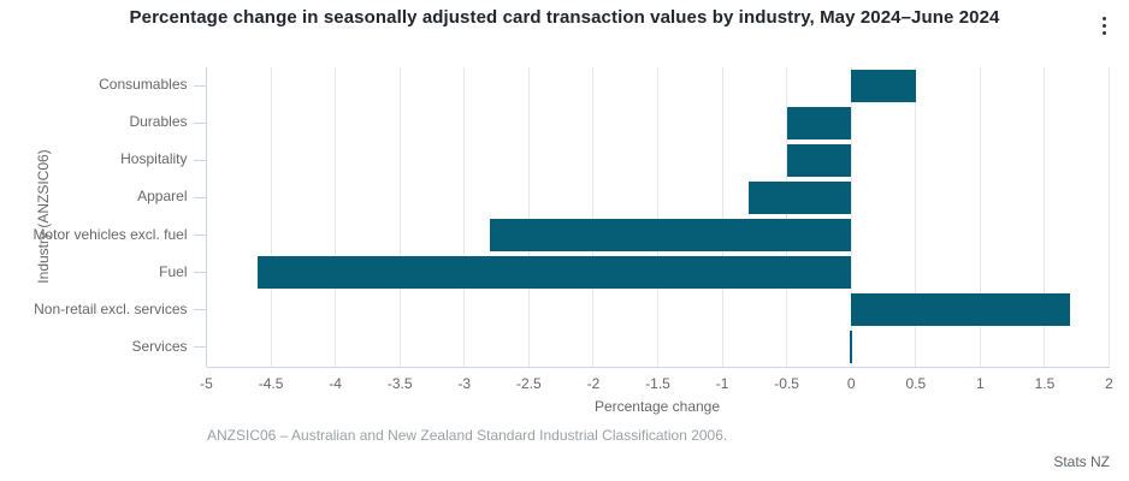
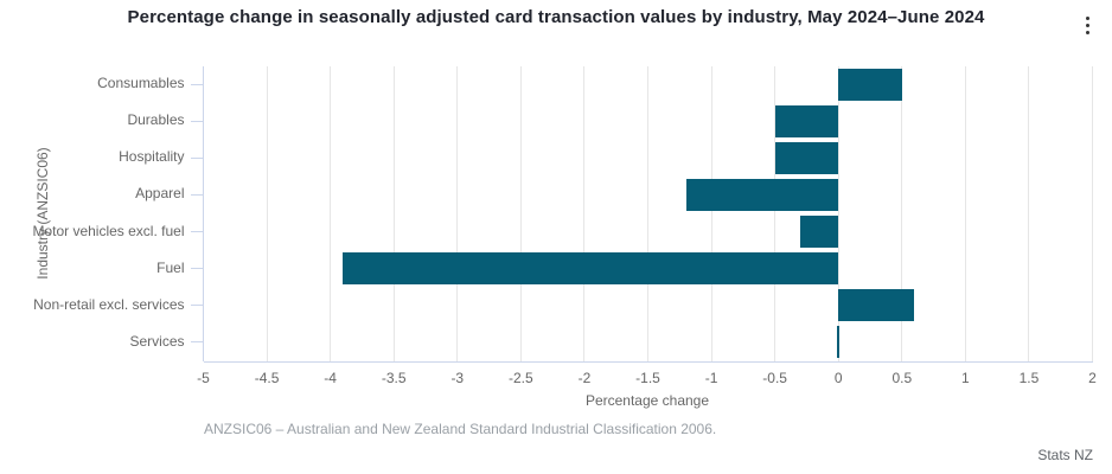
Apparel: -0.8 -> -1.2
Motor vehicles excl. fuel: -2.8 -> -0.3
Fuel: -4.6 -> -3.9
Non-retail excl. services: 1.7 -> 0.6
